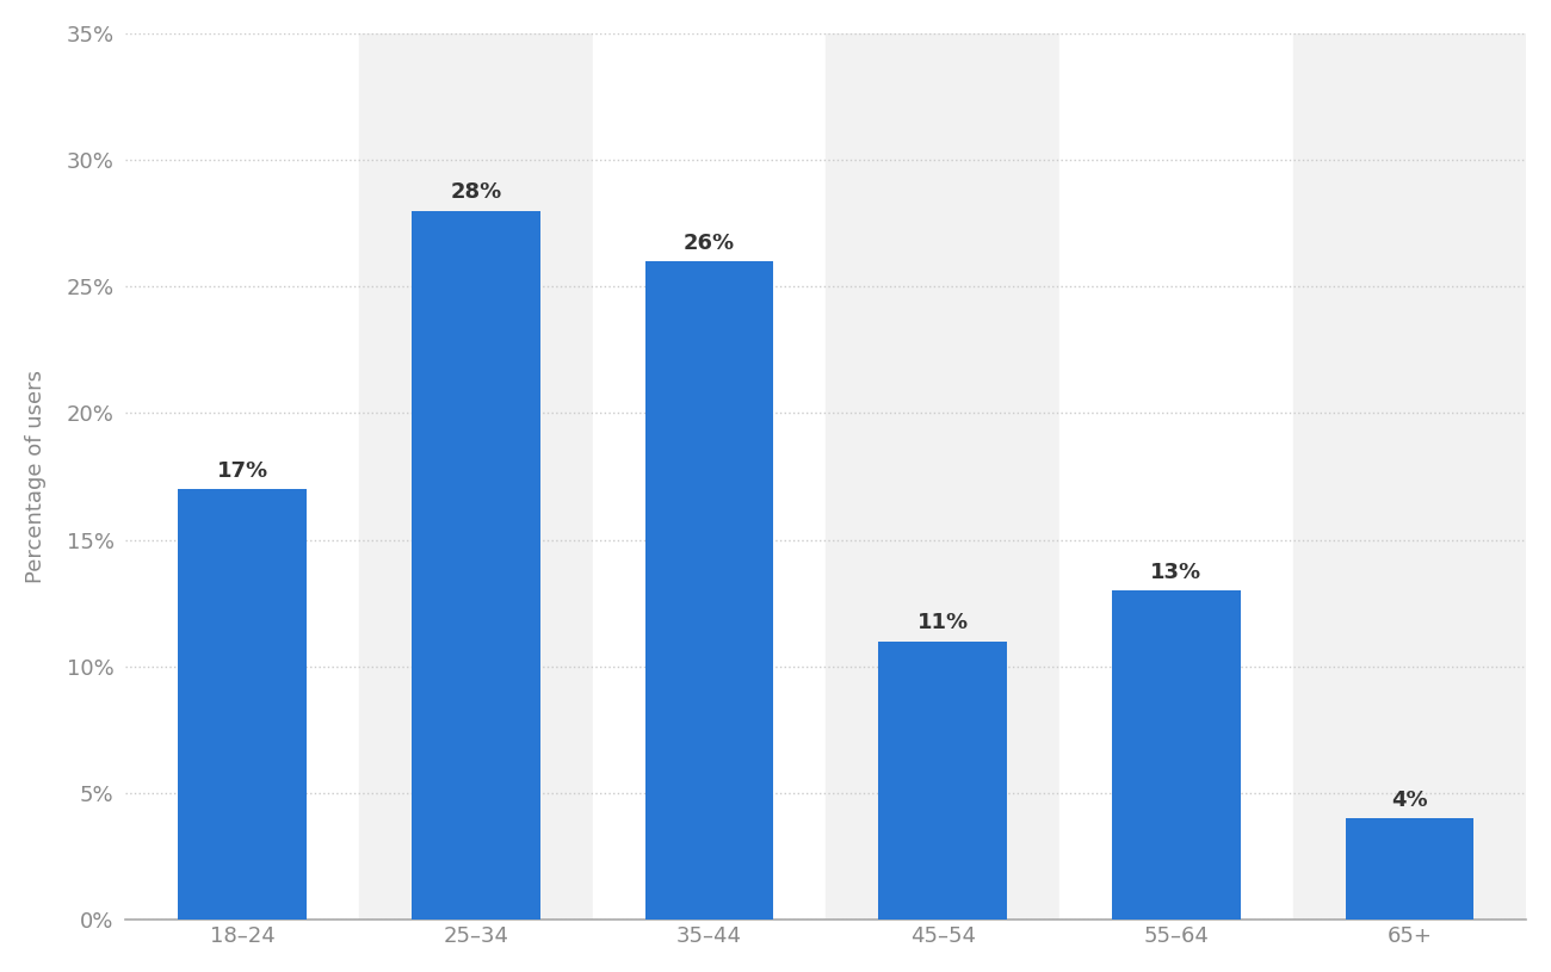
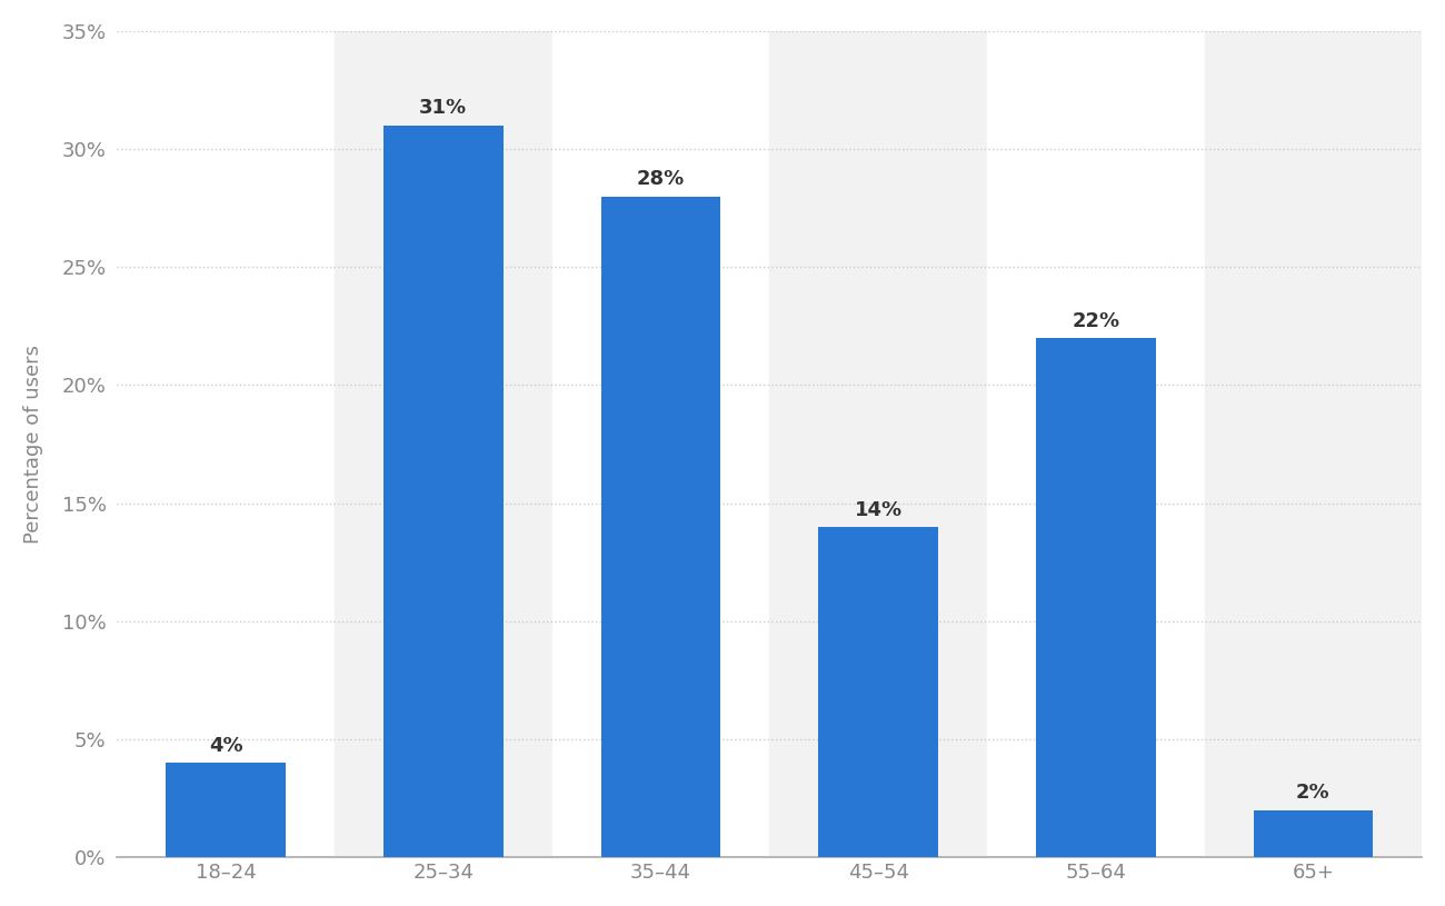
18–24: 17% -> 4%
25–34: 28% -> 31%
35–44: 26% -> 28%
45–54: 11% -> 14%
55–64: 13% -> 22%
65+: 4% -> 2%
